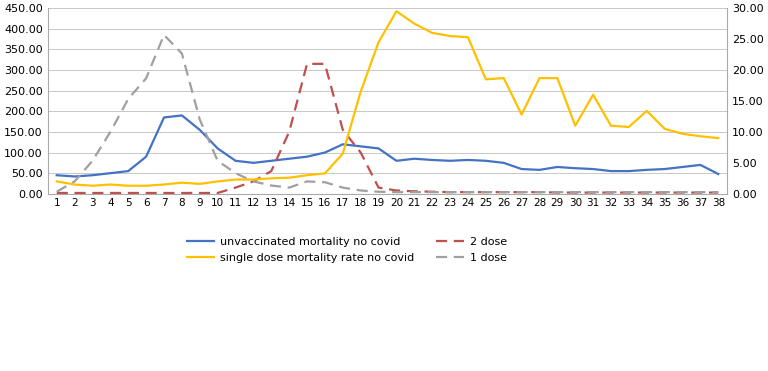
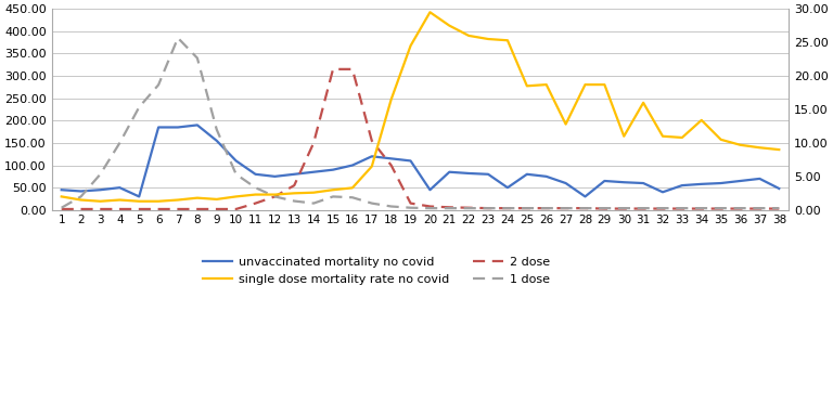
unvaccinated mortality no covid/5: 55 -> 30
unvaccinated mortality no covid/6: 90 -> 185
unvaccinated mortality no covid/20: 80 -> 45
unvaccinated mortality no covid/24: 82 -> 50
unvaccinated mortality no covid/28: 58 -> 30
unvaccinated mortality no covid/32: 55 -> 40
